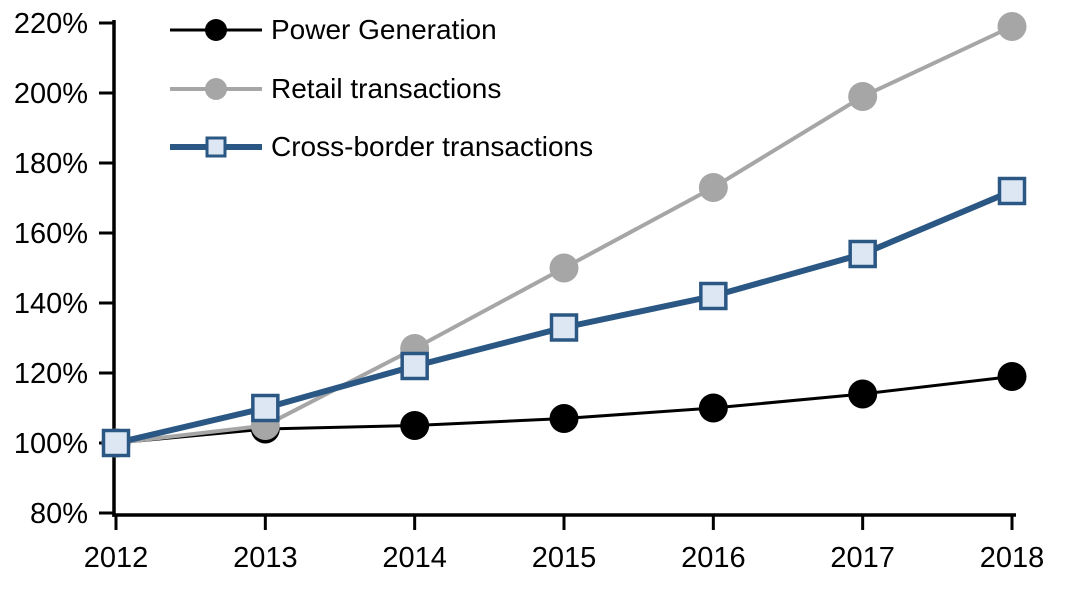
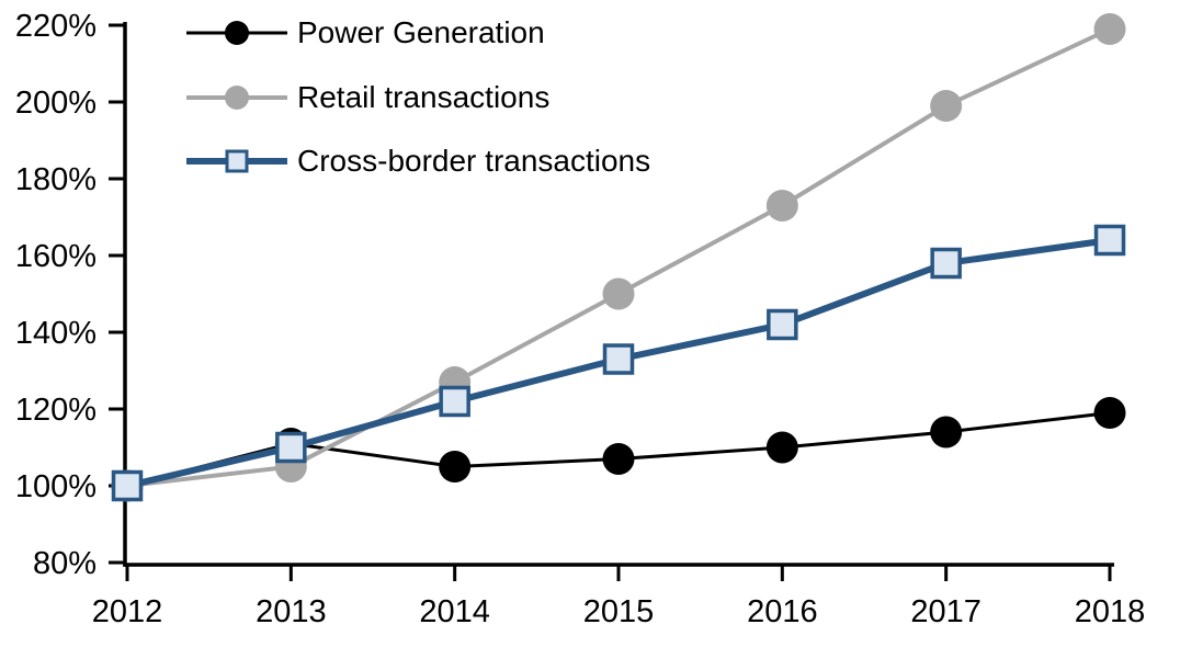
Power Generation/2013: 104% -> 111%
Cross-border transactions/2017: 154% -> 158%
Cross-border transactions/2018: 172% -> 164%
